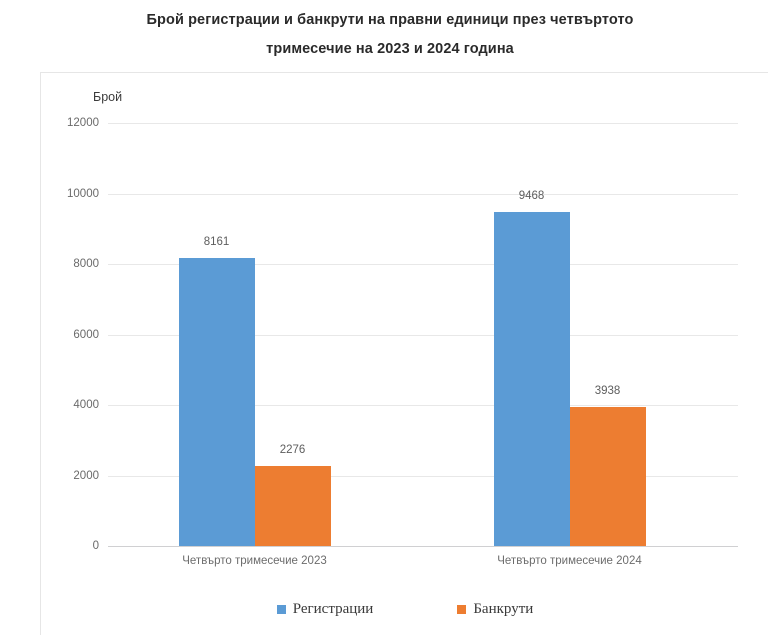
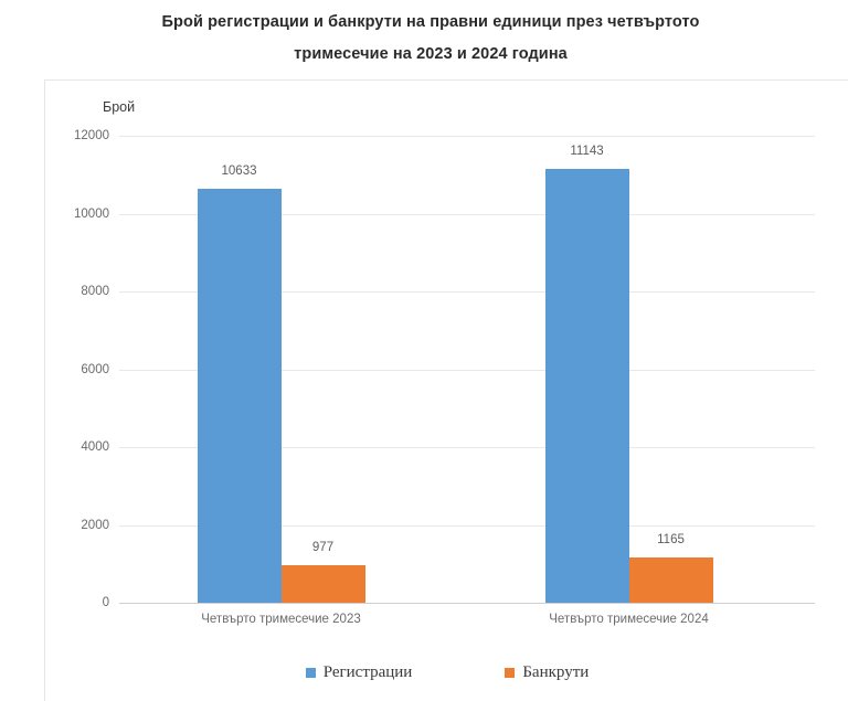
Регистрации/Четвърто тримесечие 2023: 8161 -> 10633
Банкрути/Четвърто тримесечие 2023: 2276 -> 977
Регистрации/Четвърто тримесечие 2024: 9468 -> 11143
Банкрути/Четвърто тримесечие 2024: 3938 -> 1165
